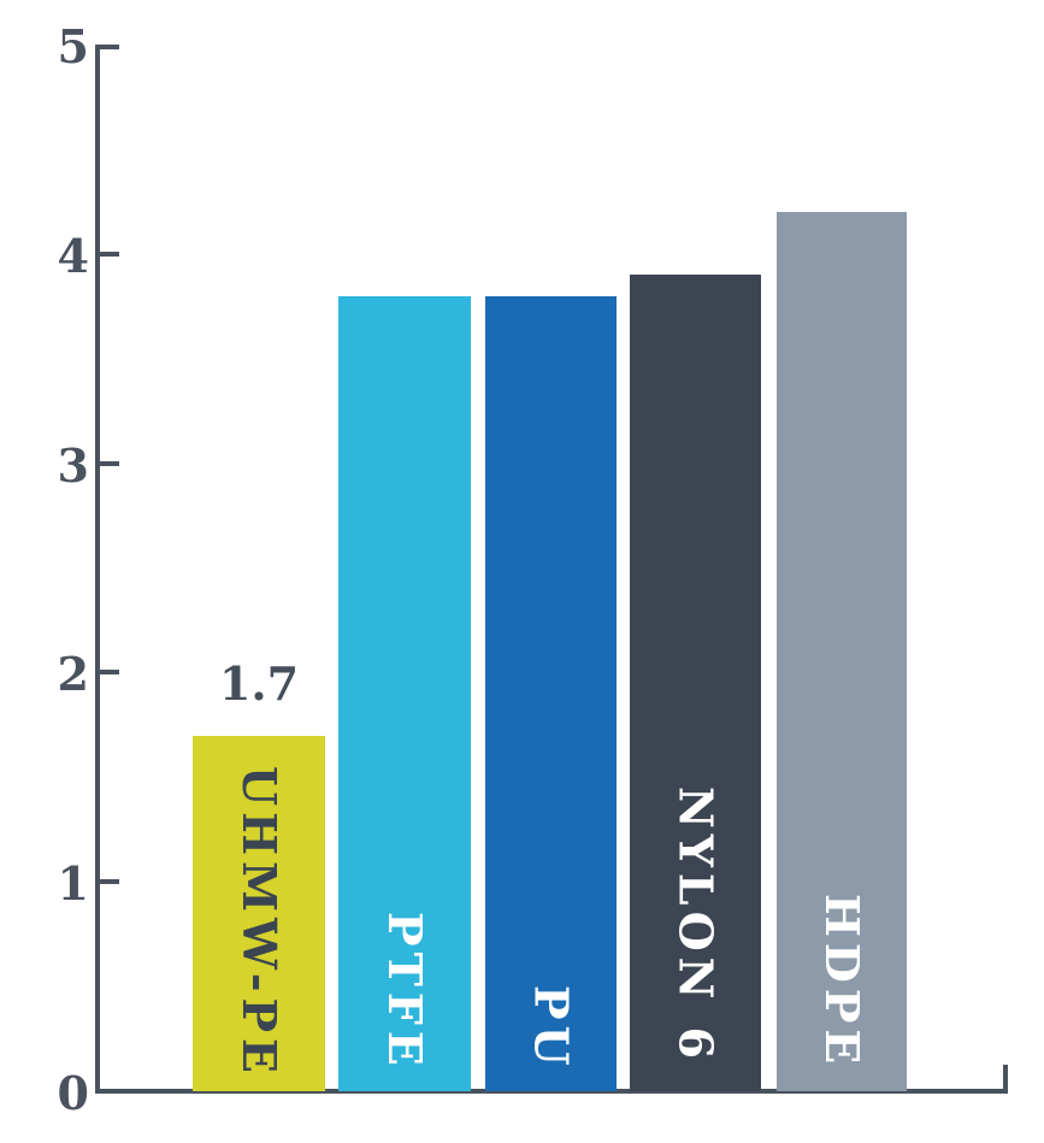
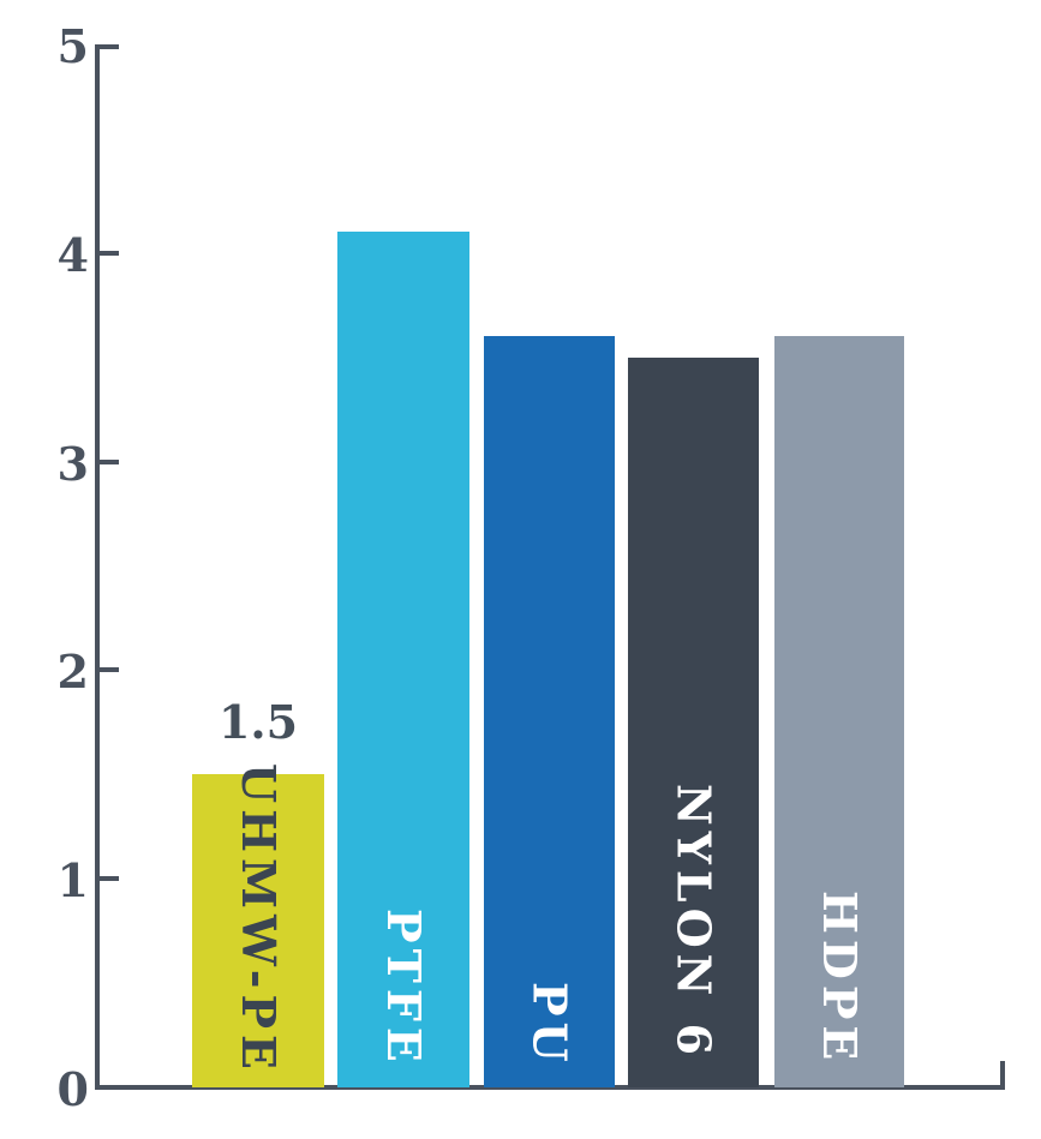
UHMW-PE: 1.7 -> 1.5
PTFE: 3.8 -> 4.1
PU: 3.8 -> 3.6
NYLON 6: 3.9 -> 3.5
HDPE: 4.2 -> 3.6
